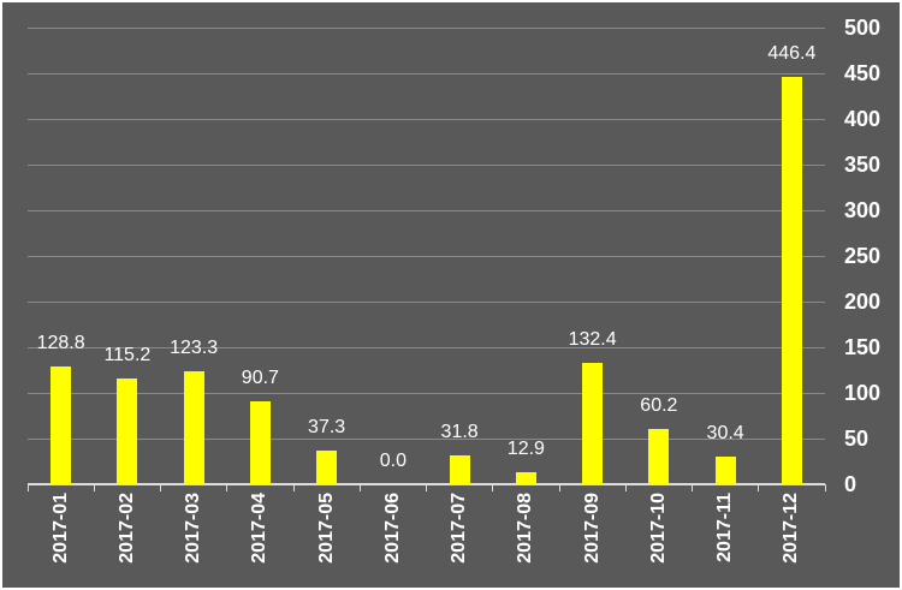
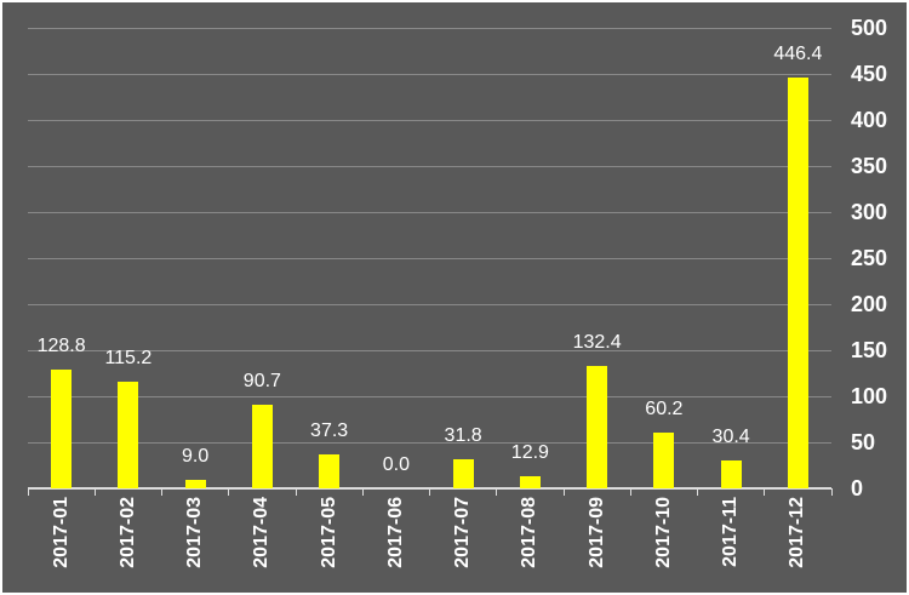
2017-03: 123.3 -> 9.0
